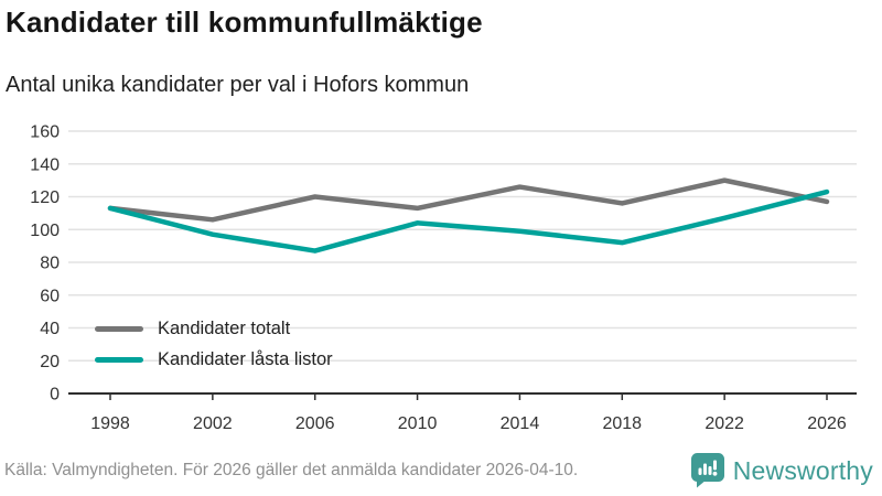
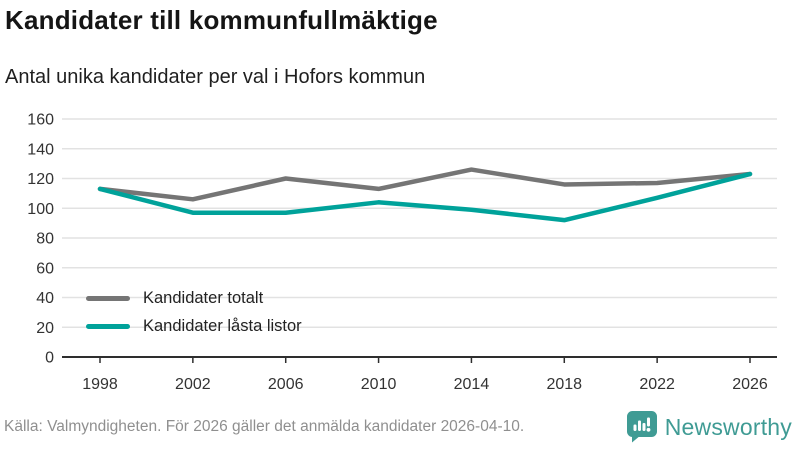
Kandidater låsta listor/2006: 87 -> 97
Kandidater totalt/2022: 130 -> 117
Kandidater totalt/2026: 117 -> 123
